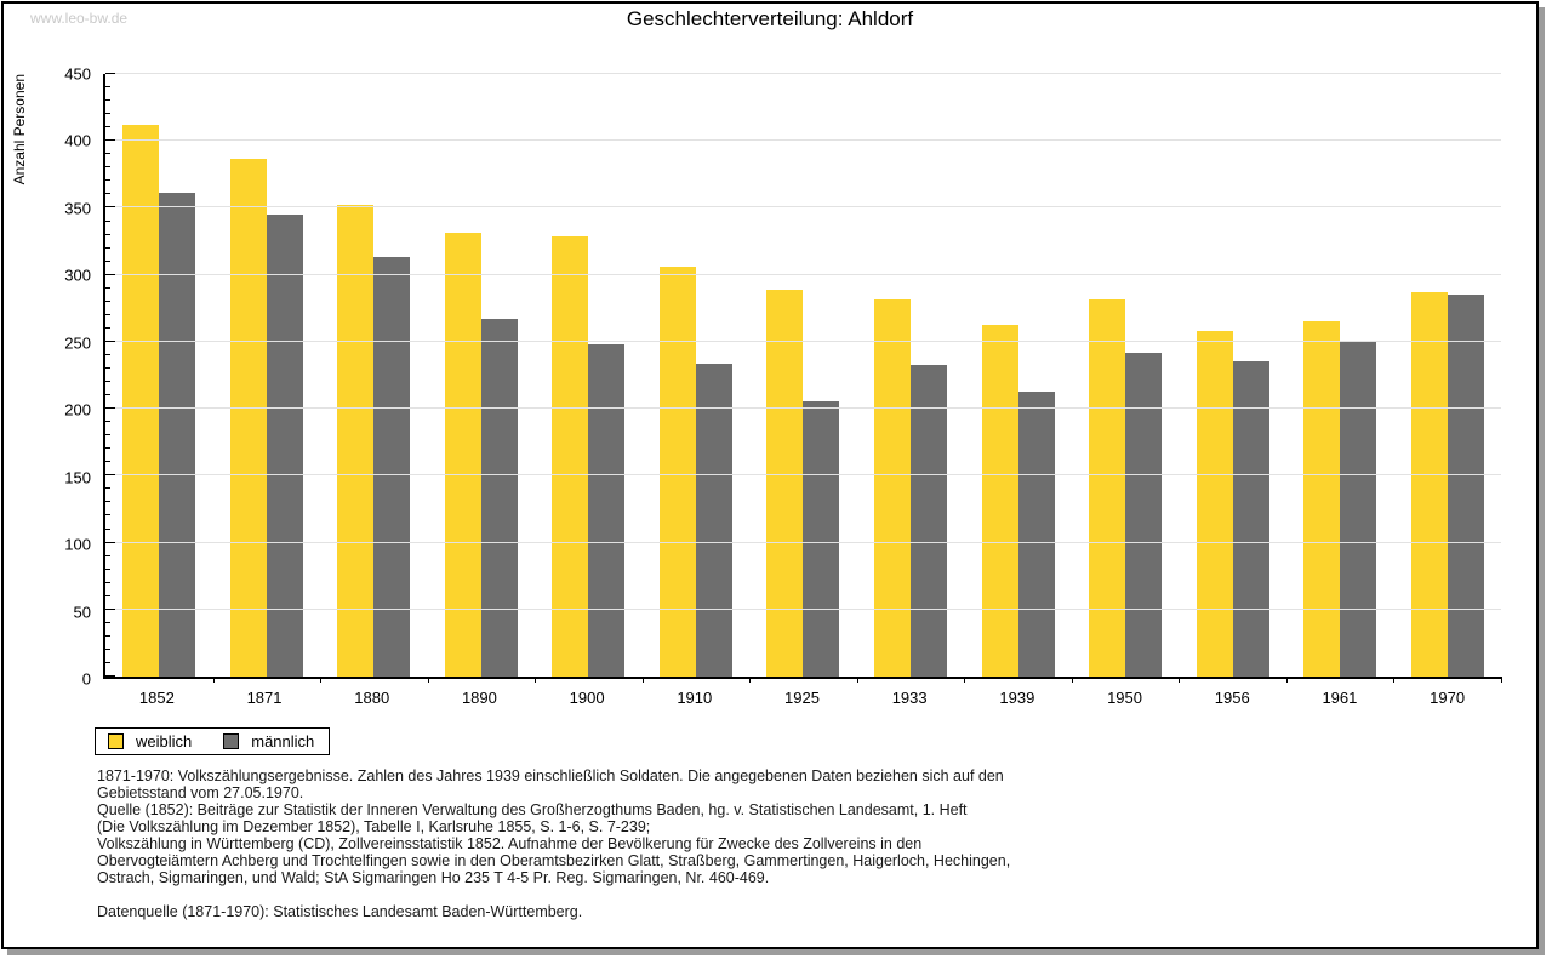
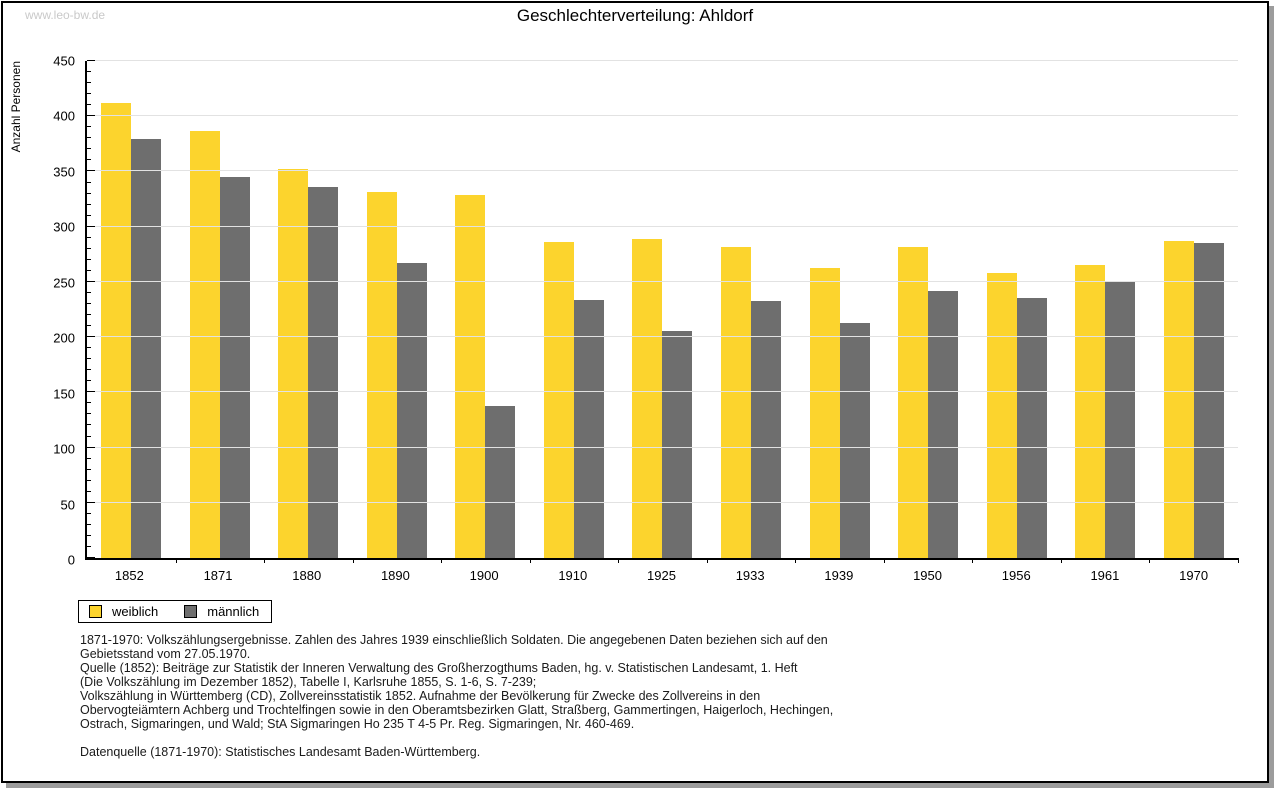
männlich/1852: 361 -> 379
männlich/1880: 313 -> 336
männlich/1900: 248 -> 138
weiblich/1910: 306 -> 286
